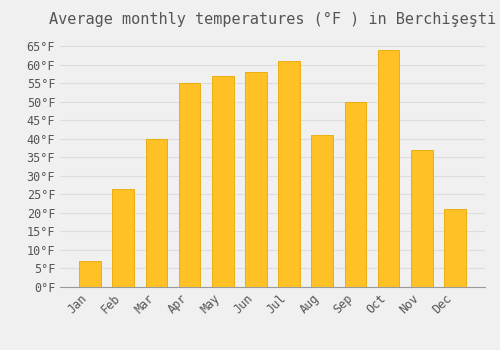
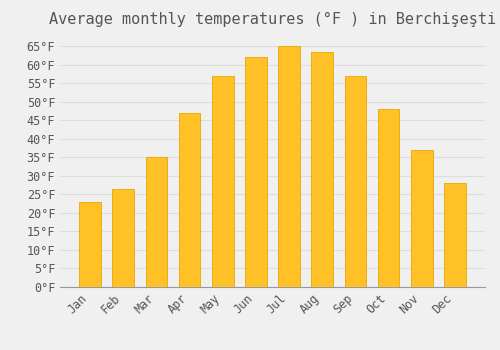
Jan: 7.0°F -> 23.0°F
Mar: 40.0°F -> 35.0°F
Apr: 55.0°F -> 47.0°F
Jun: 58.0°F -> 62.0°F
Jul: 61.0°F -> 65.0°F
Aug: 41.0°F -> 63.5°F
Sep: 50.0°F -> 57.0°F
Oct: 64.0°F -> 48.0°F
Dec: 21.0°F -> 28.0°F
